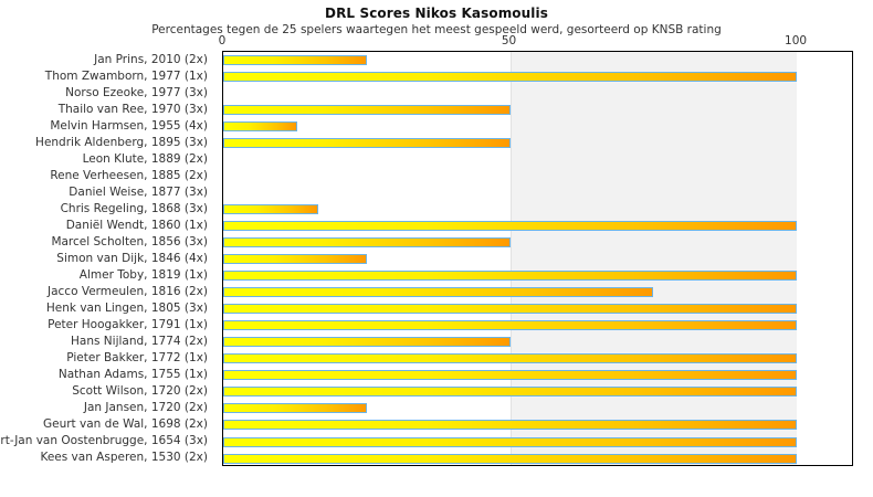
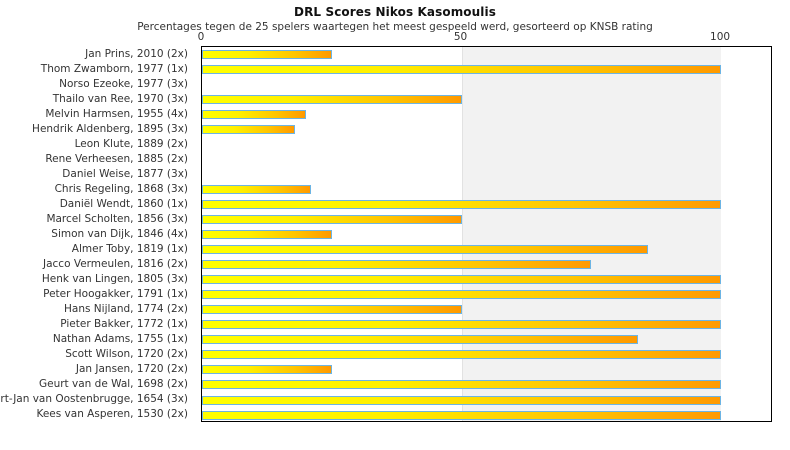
Melvin Harmsen, 1955 (4x): 13 -> 20
Hendrik Aldenberg, 1895 (3x): 50 -> 18
Chris Regeling, 1868 (3x): 16 -> 21
Almer Toby, 1819 (1x): 100 -> 86
Nathan Adams, 1755 (1x): 100 -> 84
